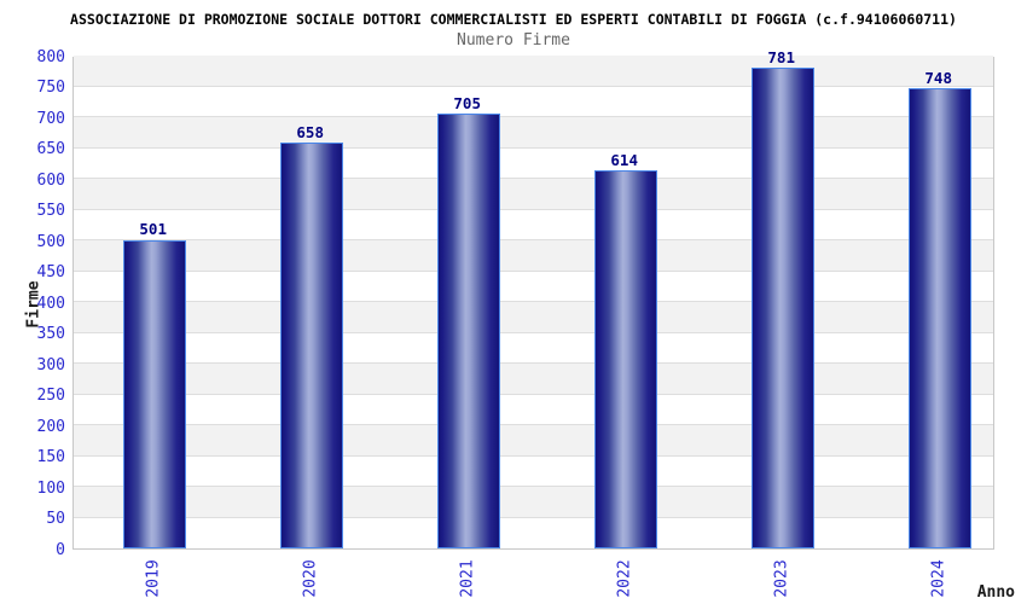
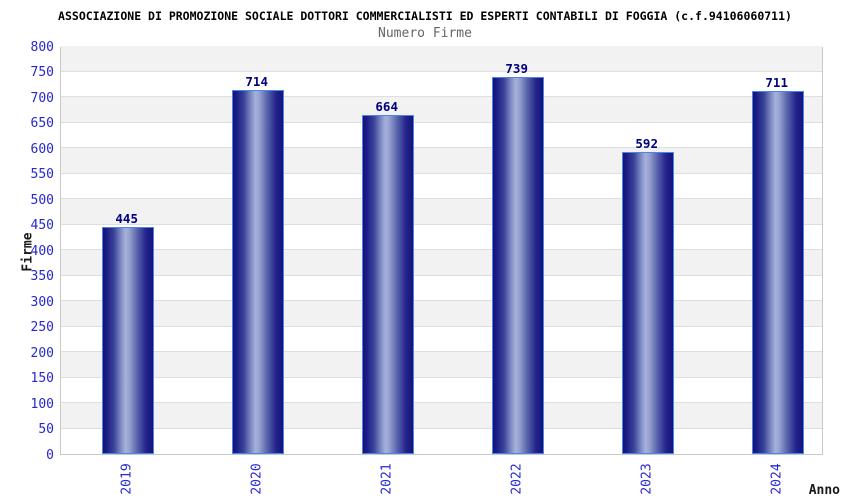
2019: 501 -> 445
2020: 658 -> 714
2021: 705 -> 664
2022: 614 -> 739
2023: 781 -> 592
2024: 748 -> 711
